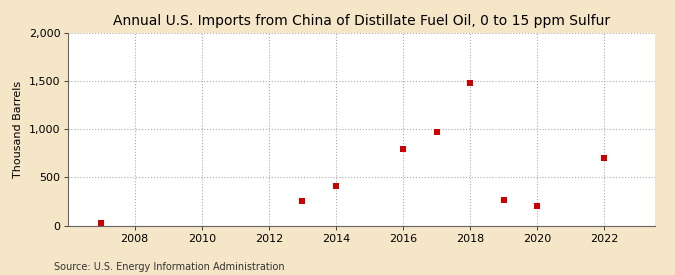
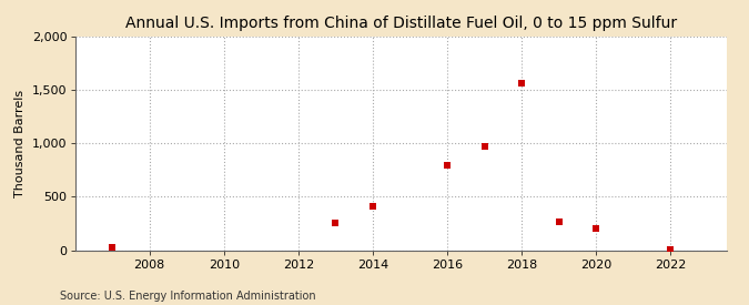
2018: 1,480 -> 1,560
2022: 700 -> 10
